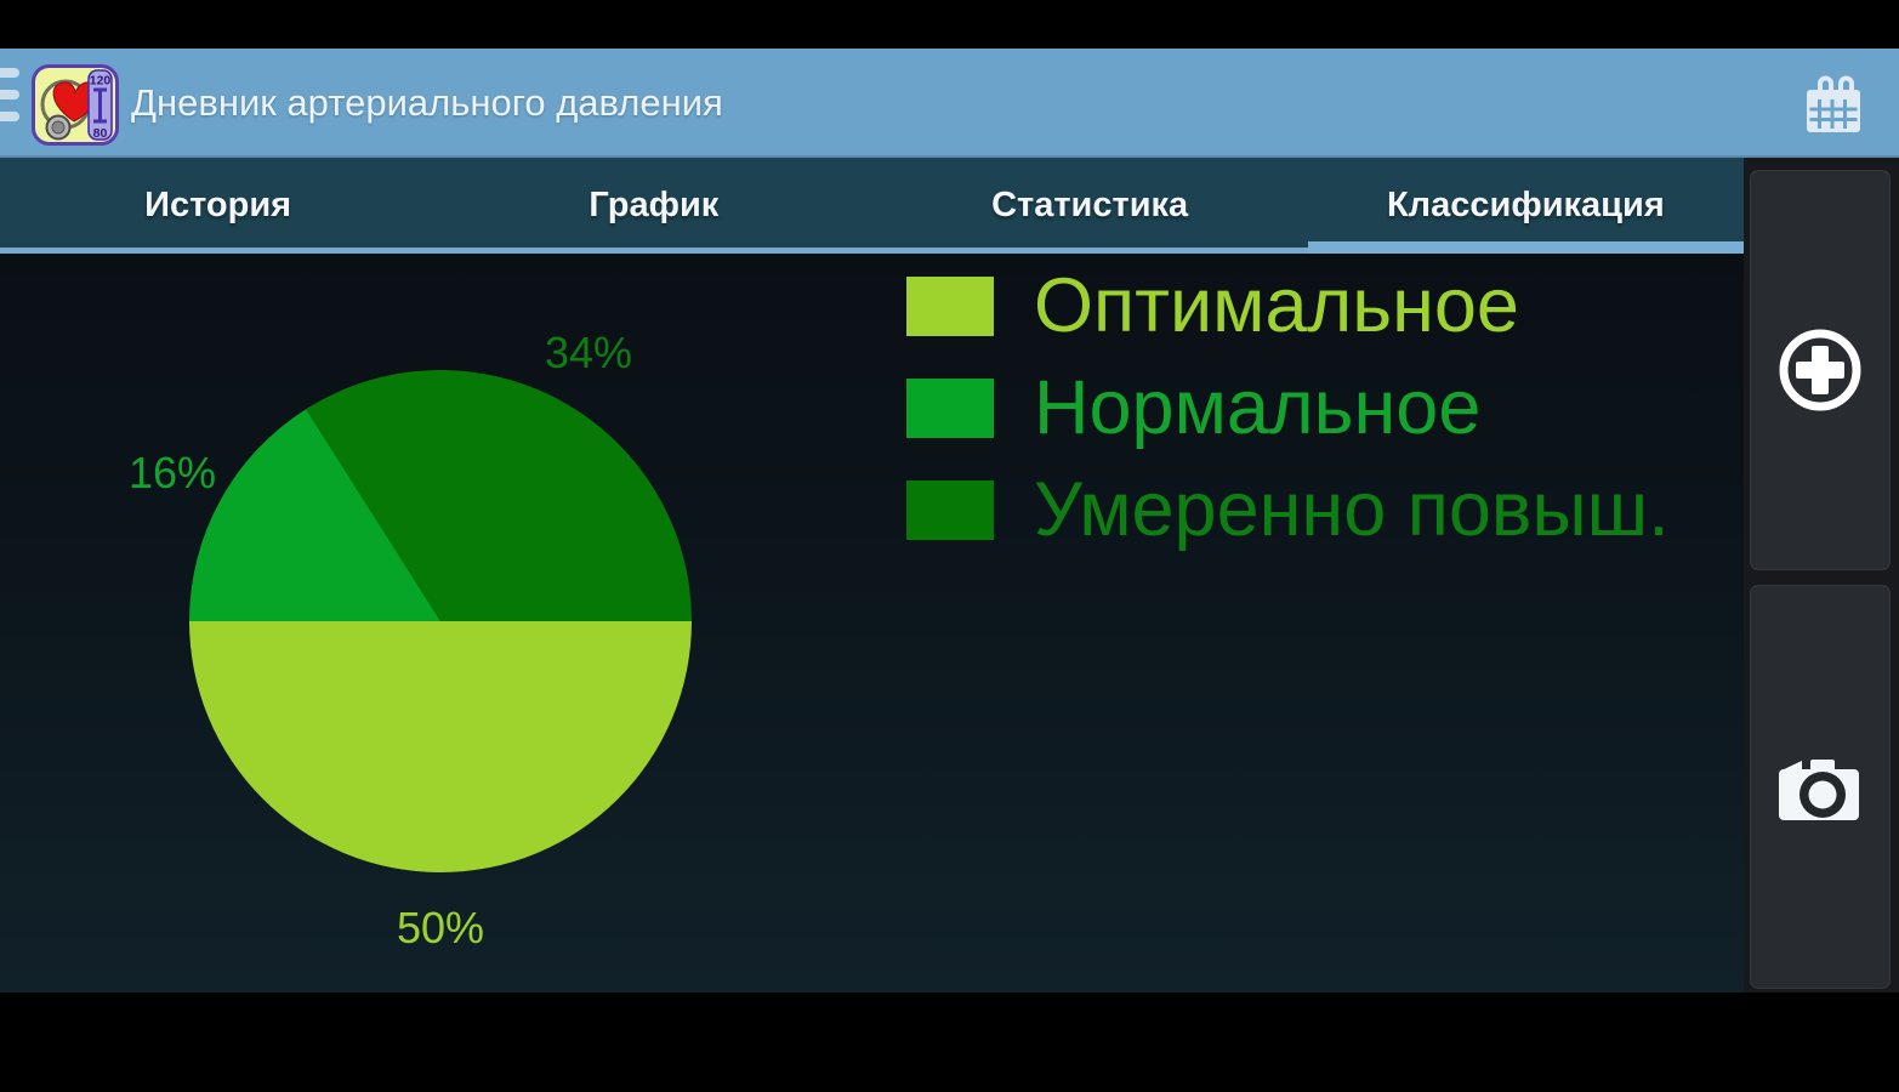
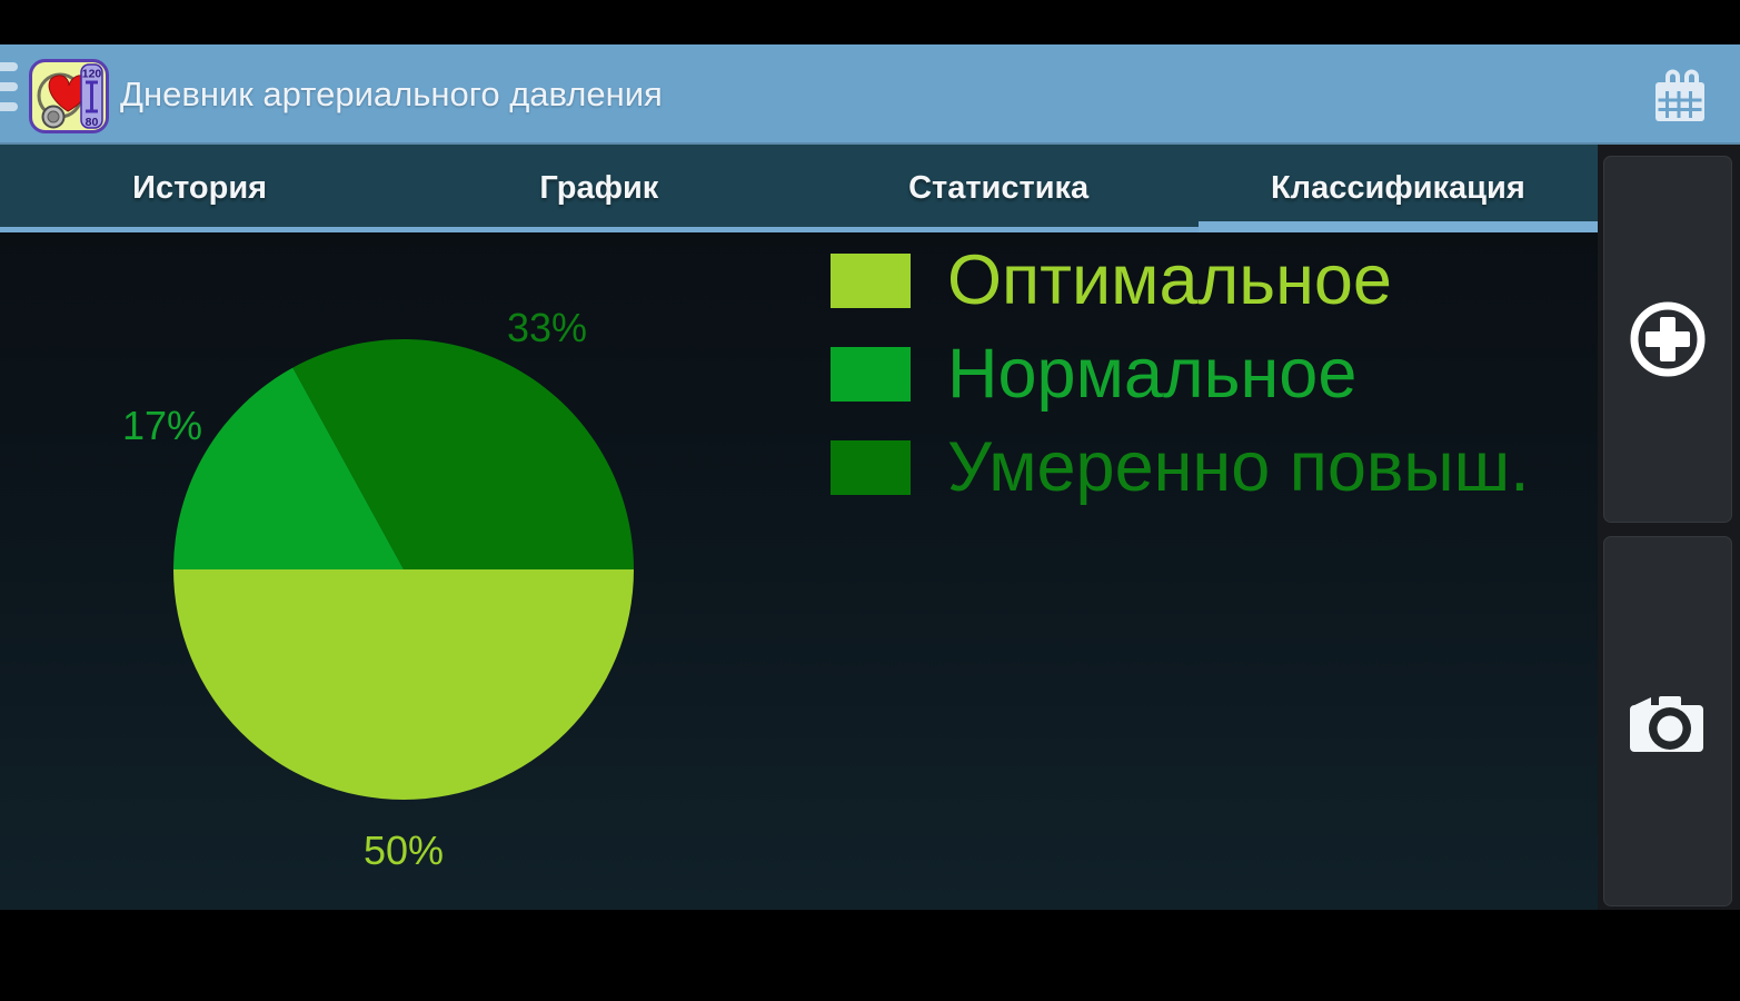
Нормальное: 16% -> 17%
Умеренно повыш.: 34% -> 33%
